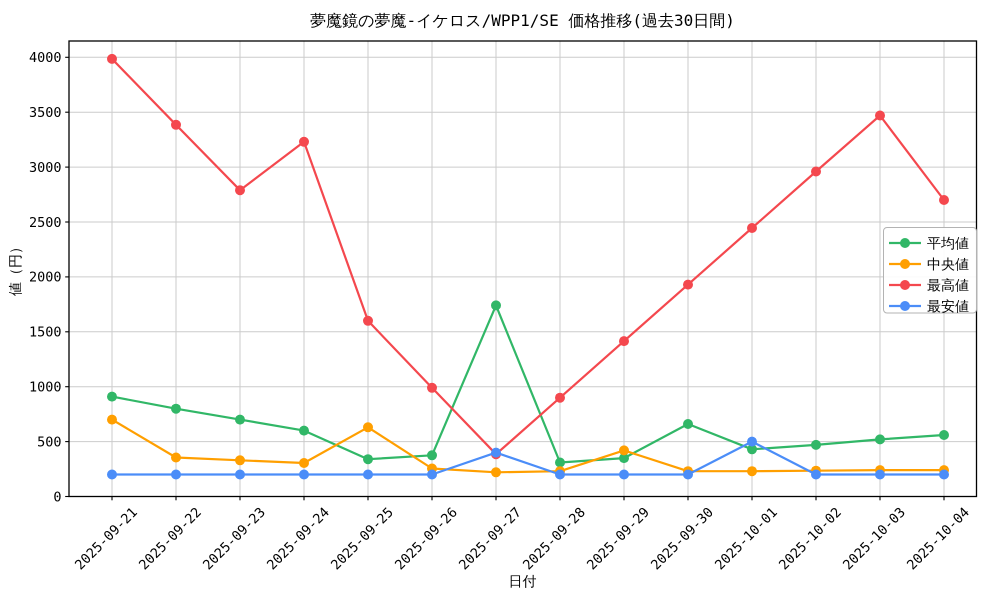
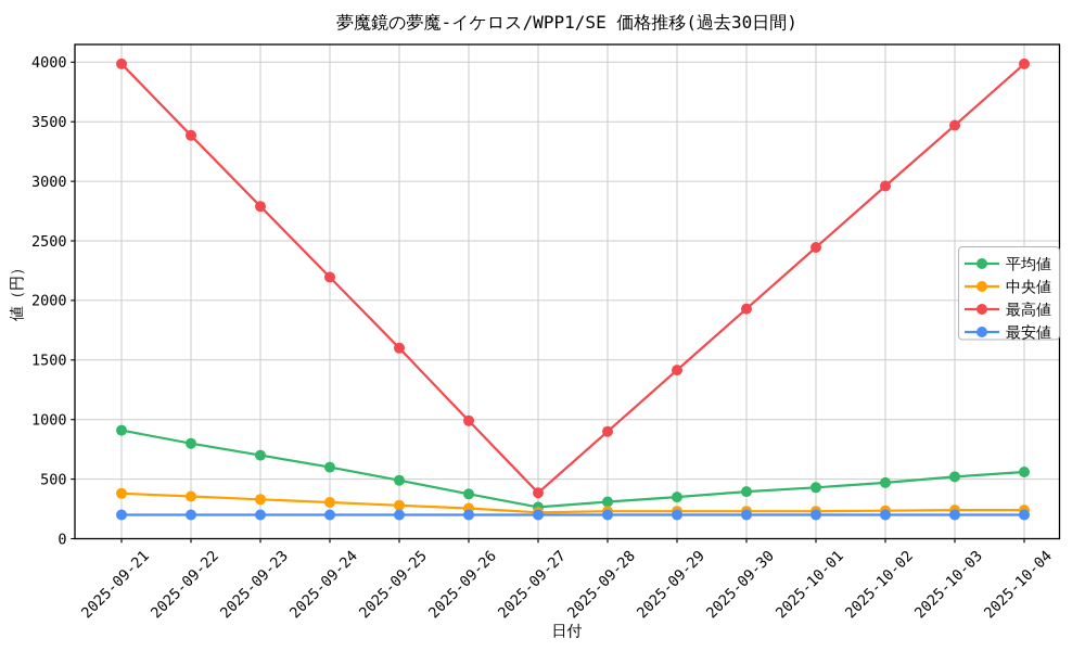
中央値/2025-09-21: 700 -> 380
最高値/2025-09-24: 3230 -> 2200
平均値/2025-09-25: 340 -> 490
中央値/2025-09-25: 630 -> 280
平均値/2025-09-27: 1740 -> 260
最安値/2025-09-27: 400 -> 200
中央値/2025-09-29: 420 -> 230
平均値/2025-09-30: 660 -> 400
最安値/2025-10-01: 500 -> 200
最高値/2025-10-04: 2700 -> 3980
